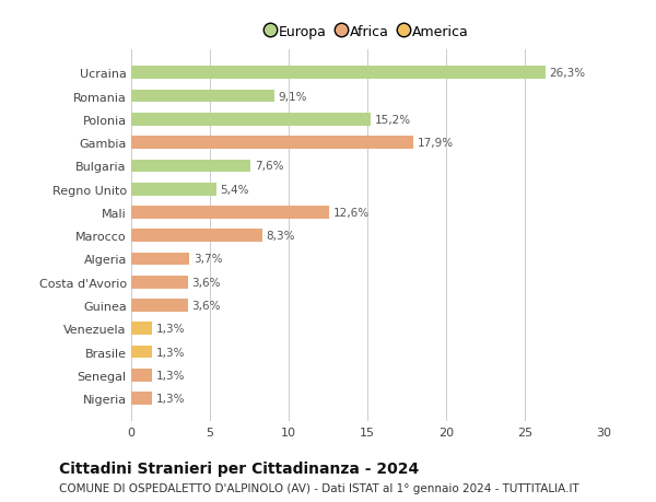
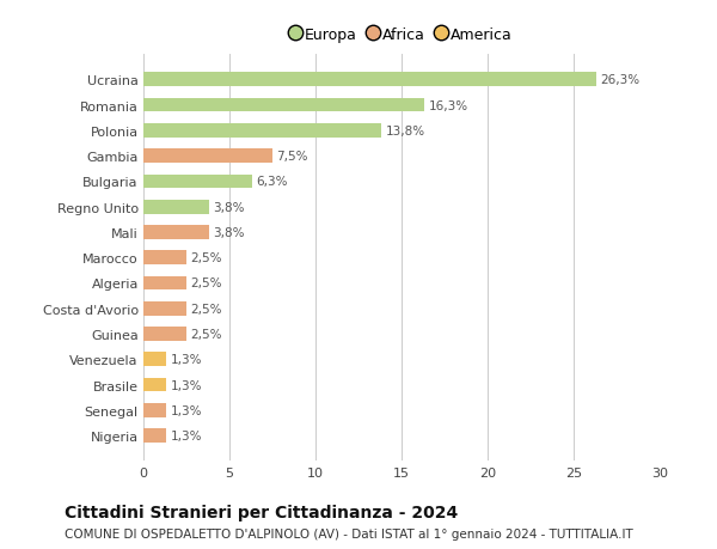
Romania: 9,1% -> 16,3%
Polonia: 15,2% -> 13,8%
Gambia: 17,9% -> 7,5%
Bulgaria: 7,6% -> 6,3%
Regno Unito: 5,4% -> 3,8%
Mali: 12,6% -> 3,8%
Marocco: 8,3% -> 2,5%
Algeria: 3,7% -> 2,5%
Costa d'Avorio: 3,6% -> 2,5%
Guinea: 3,6% -> 2,5%
